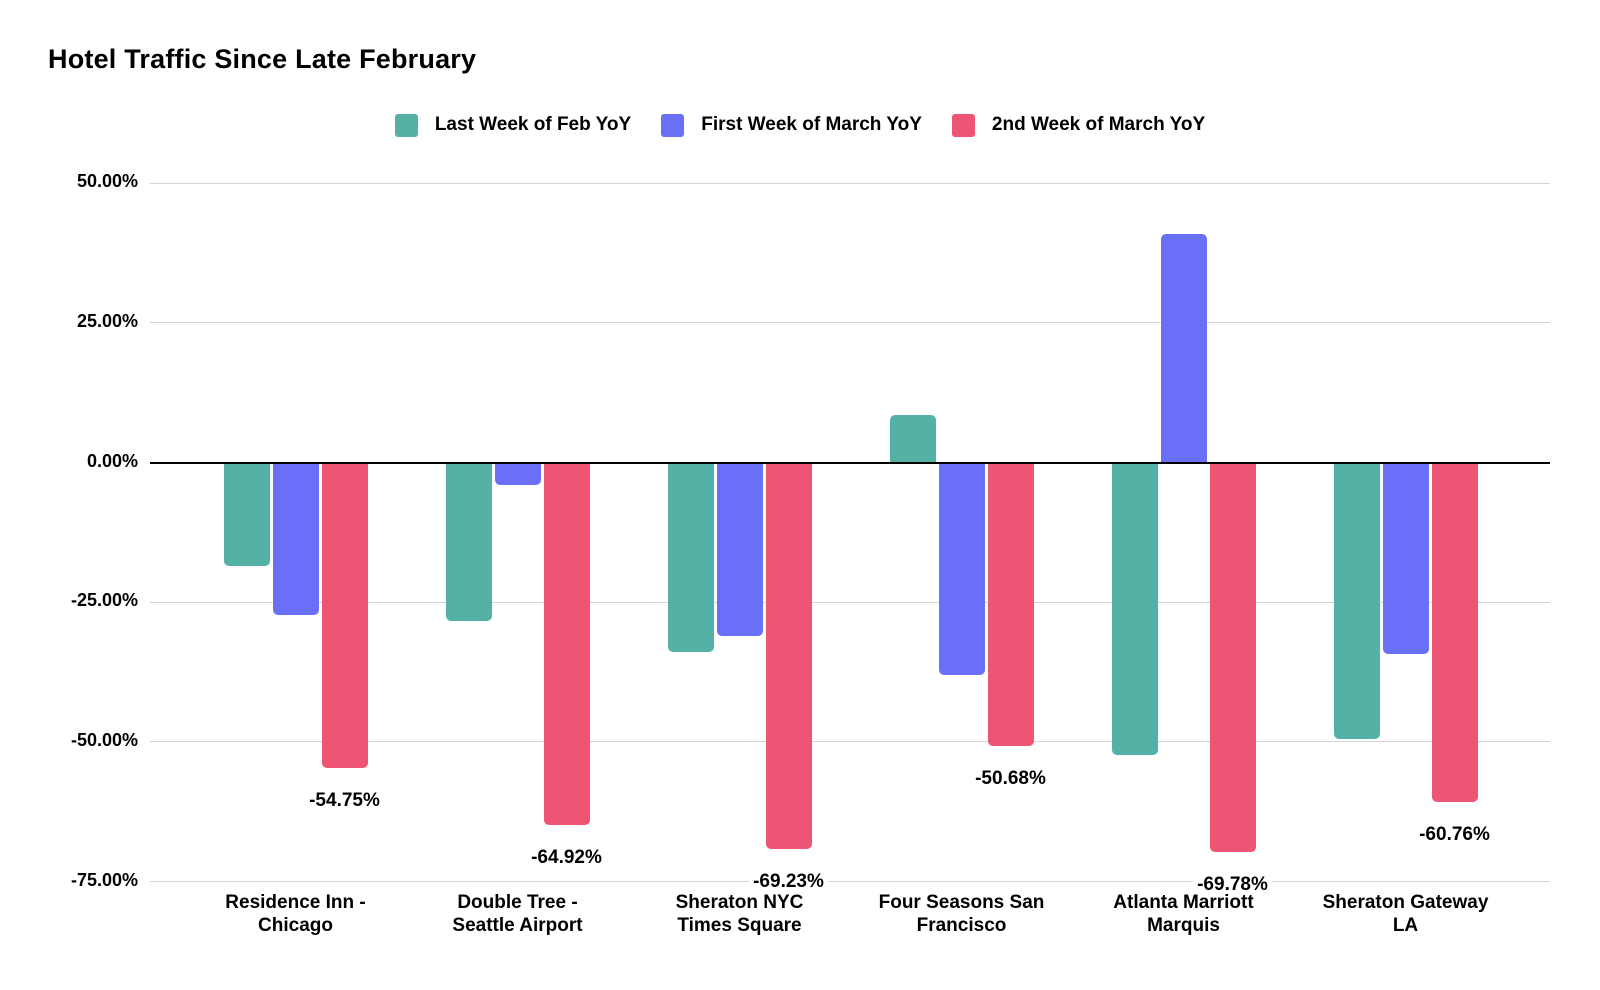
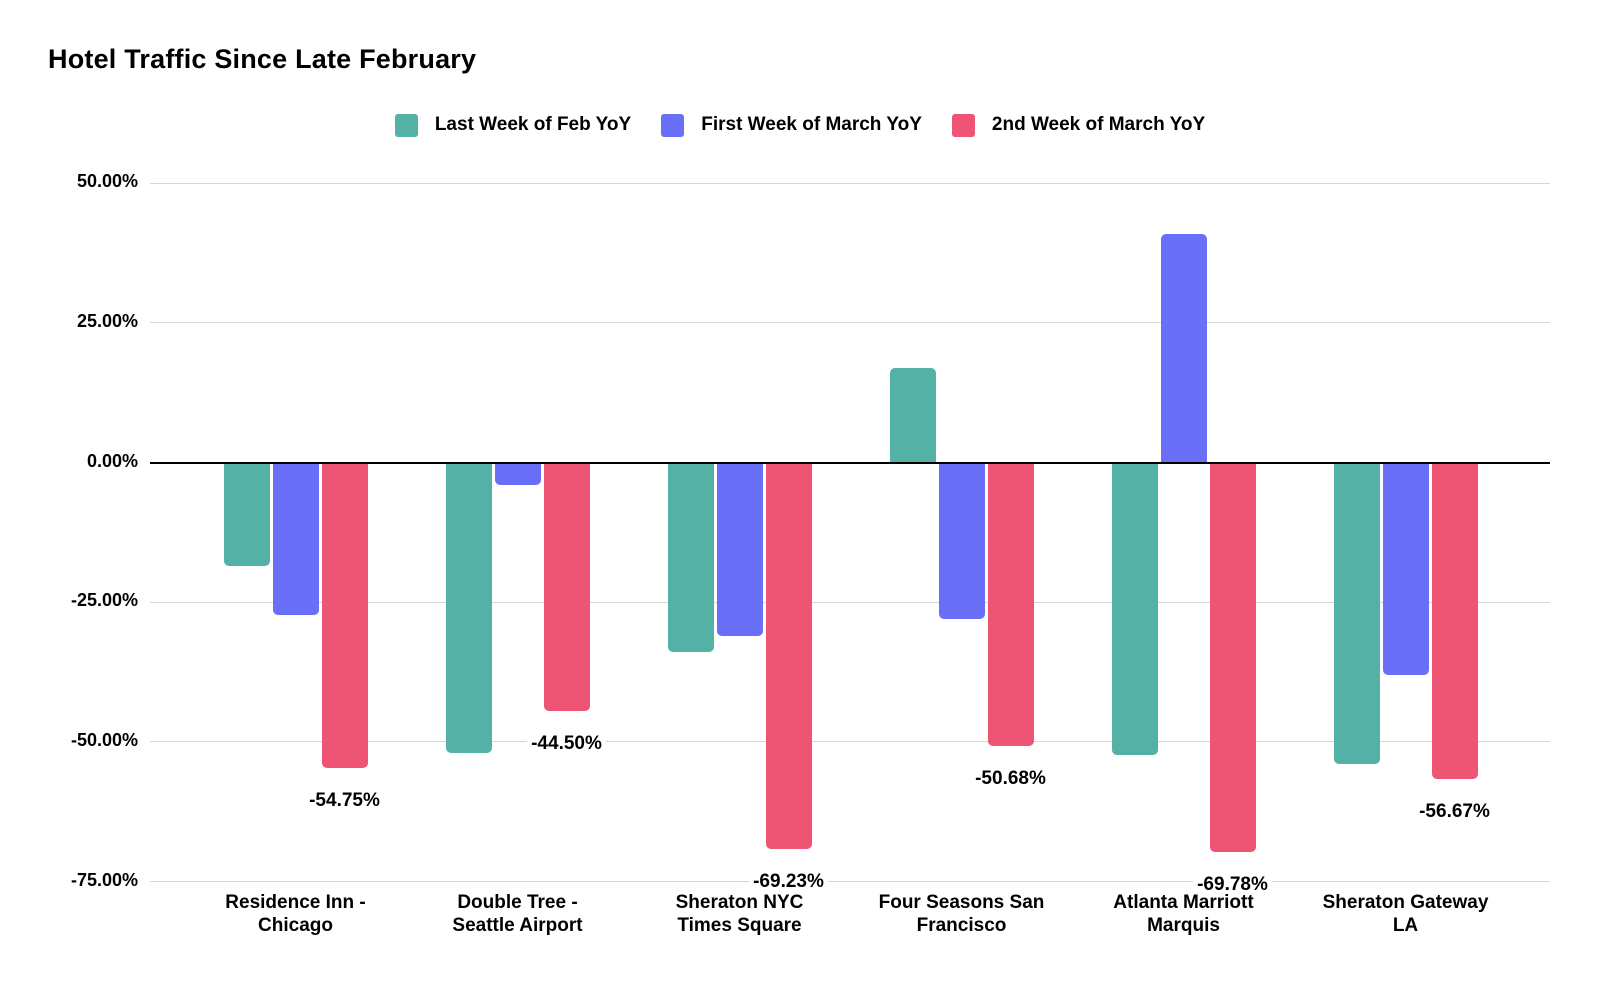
Last Week of Feb YoY/Double Tree - Seattle Airport: -28% -> -52%
2nd Week of March YoY/Double Tree - Seattle Airport: -64.92% -> -44.50%
Last Week of Feb YoY/Four Seasons San Francisco: 8% -> 17%
First Week of March YoY/Four Seasons San Francisco: -38% -> -28%
Last Week of Feb YoY/Sheraton Gateway LA: -49% -> -54%
First Week of March YoY/Sheraton Gateway LA: -34% -> -38%
2nd Week of March YoY/Sheraton Gateway LA: -60.76% -> -56.67%
